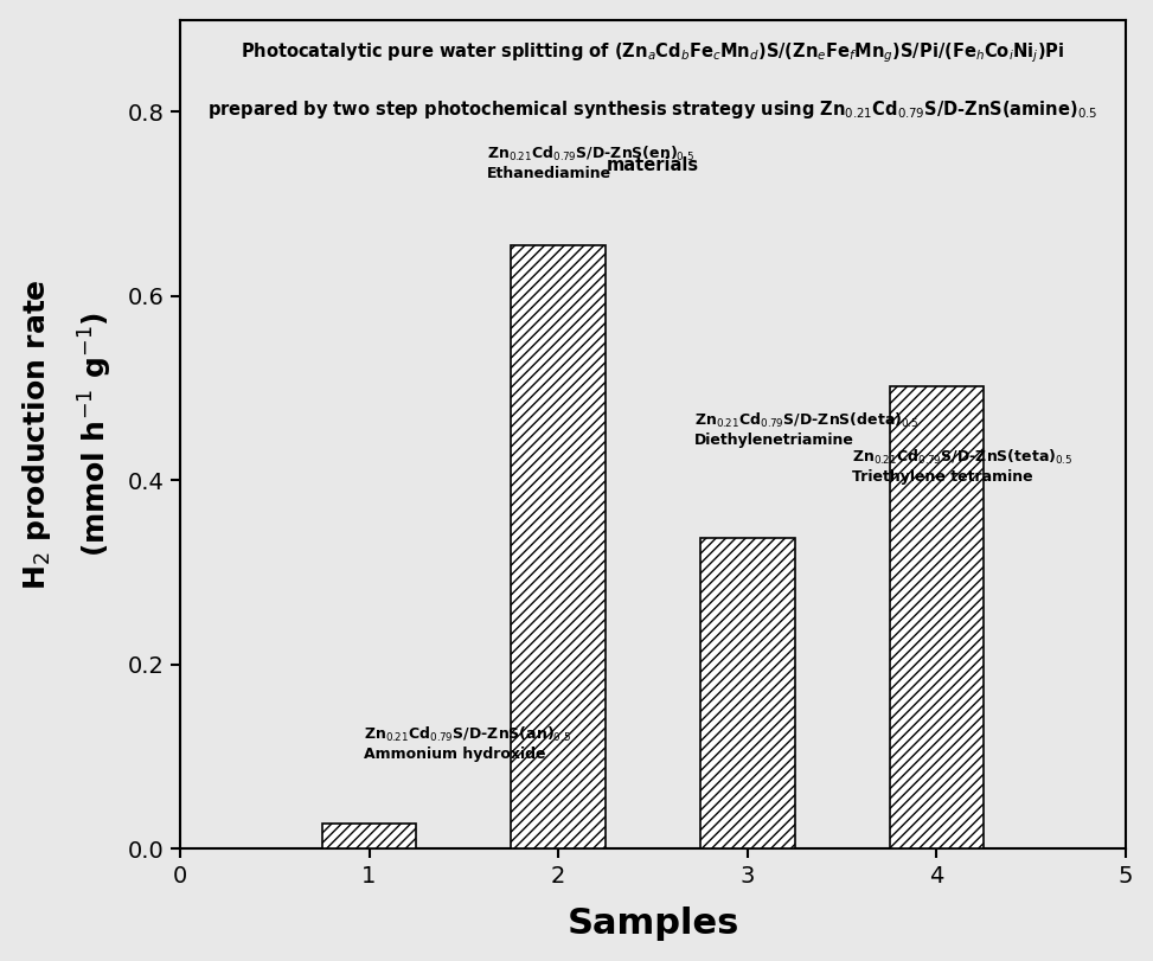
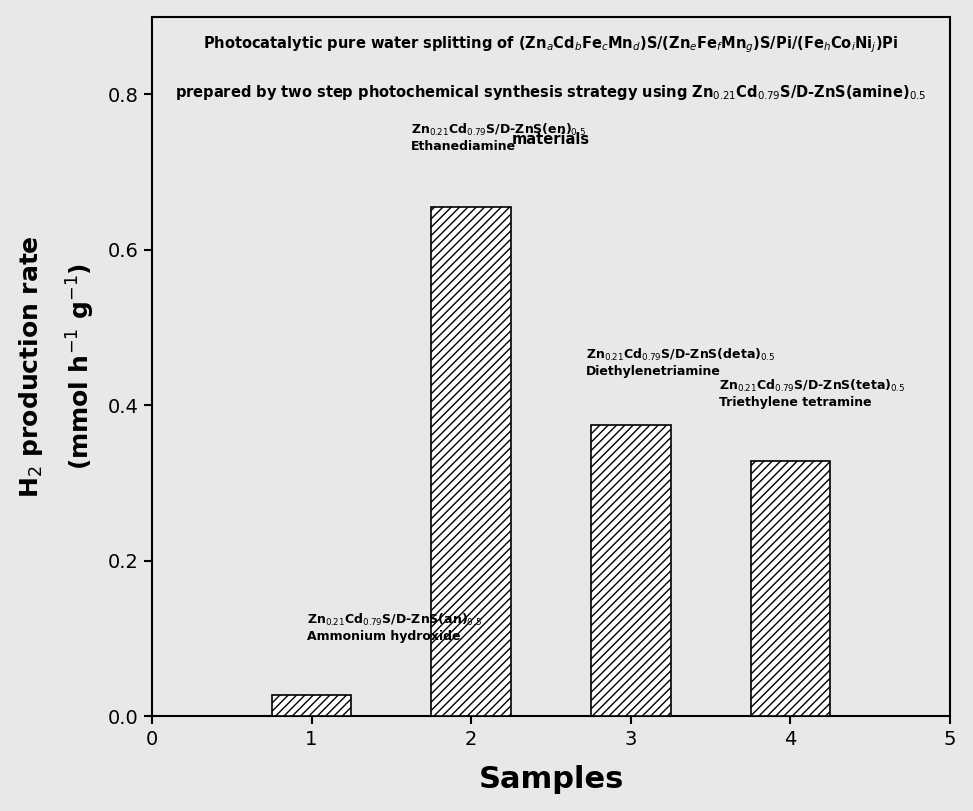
3: 0.338 -> 0.375
4: 0.502 -> 0.328
